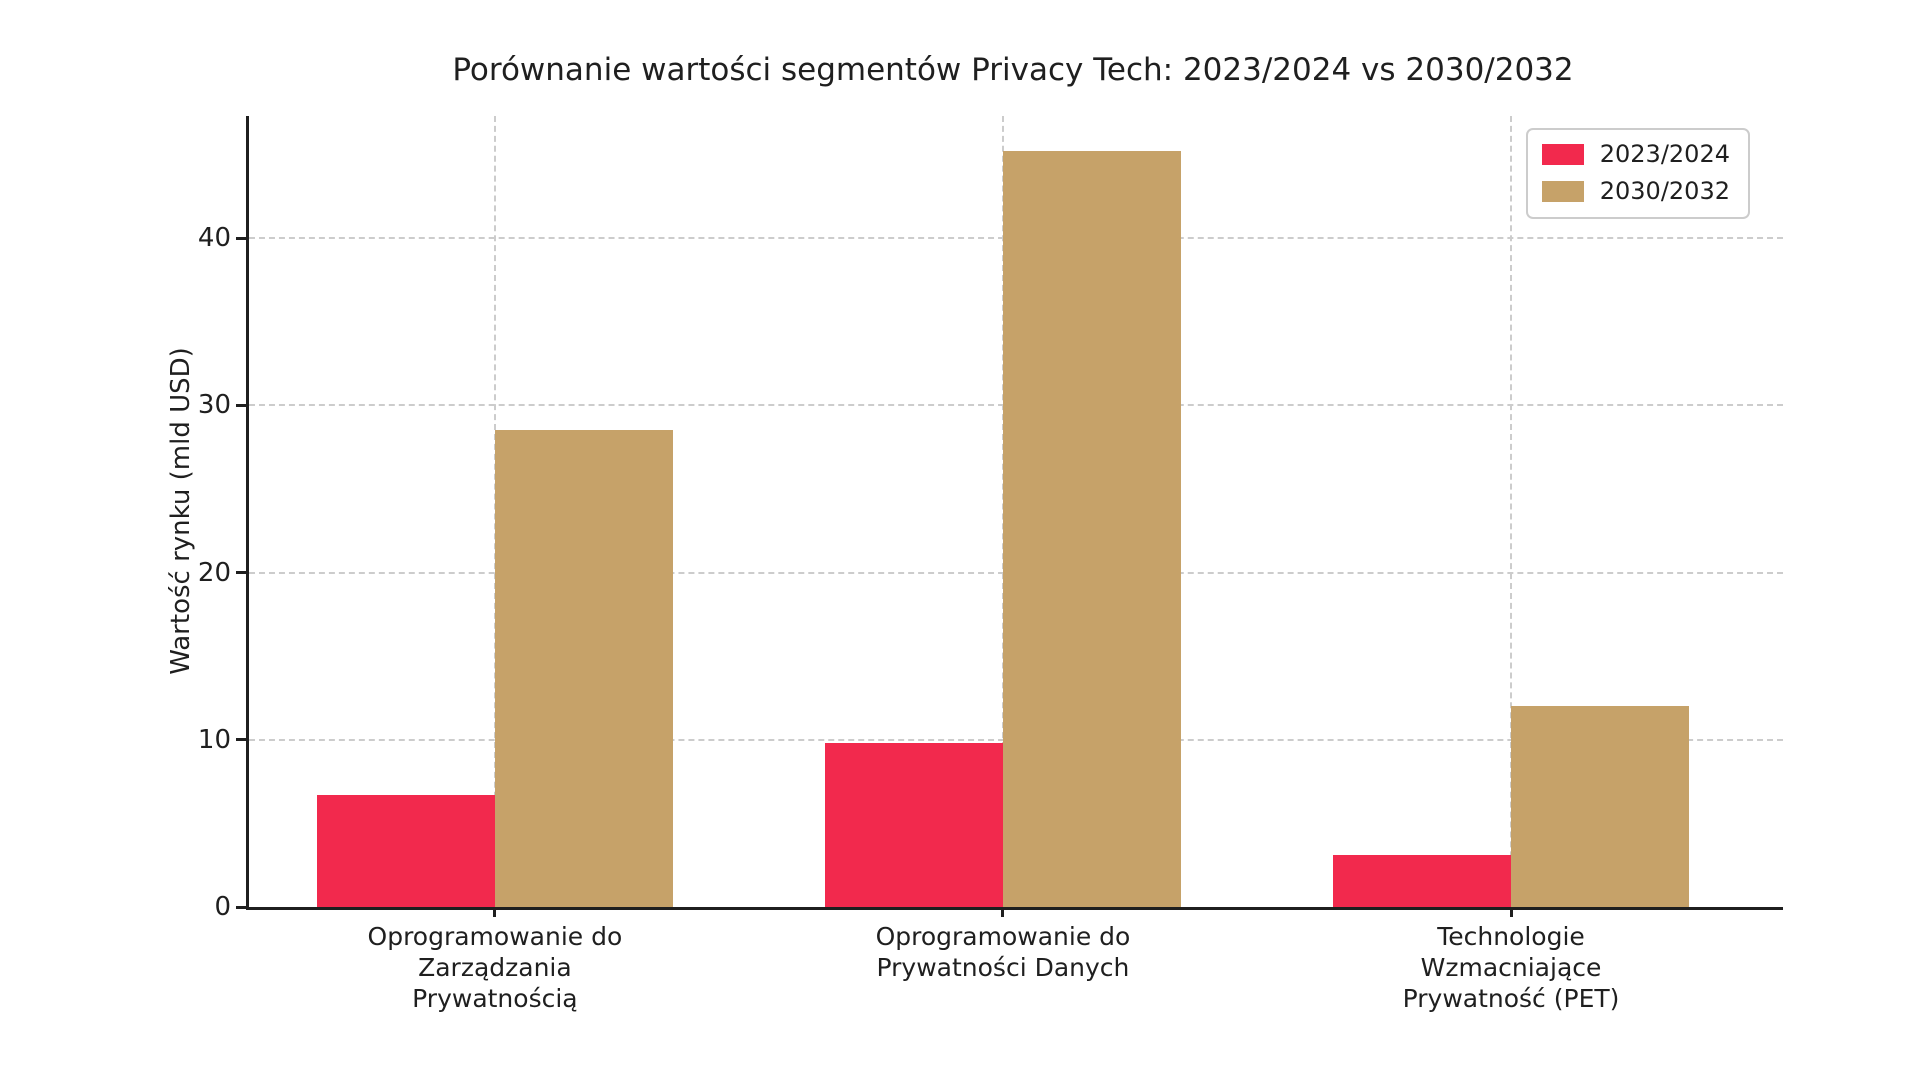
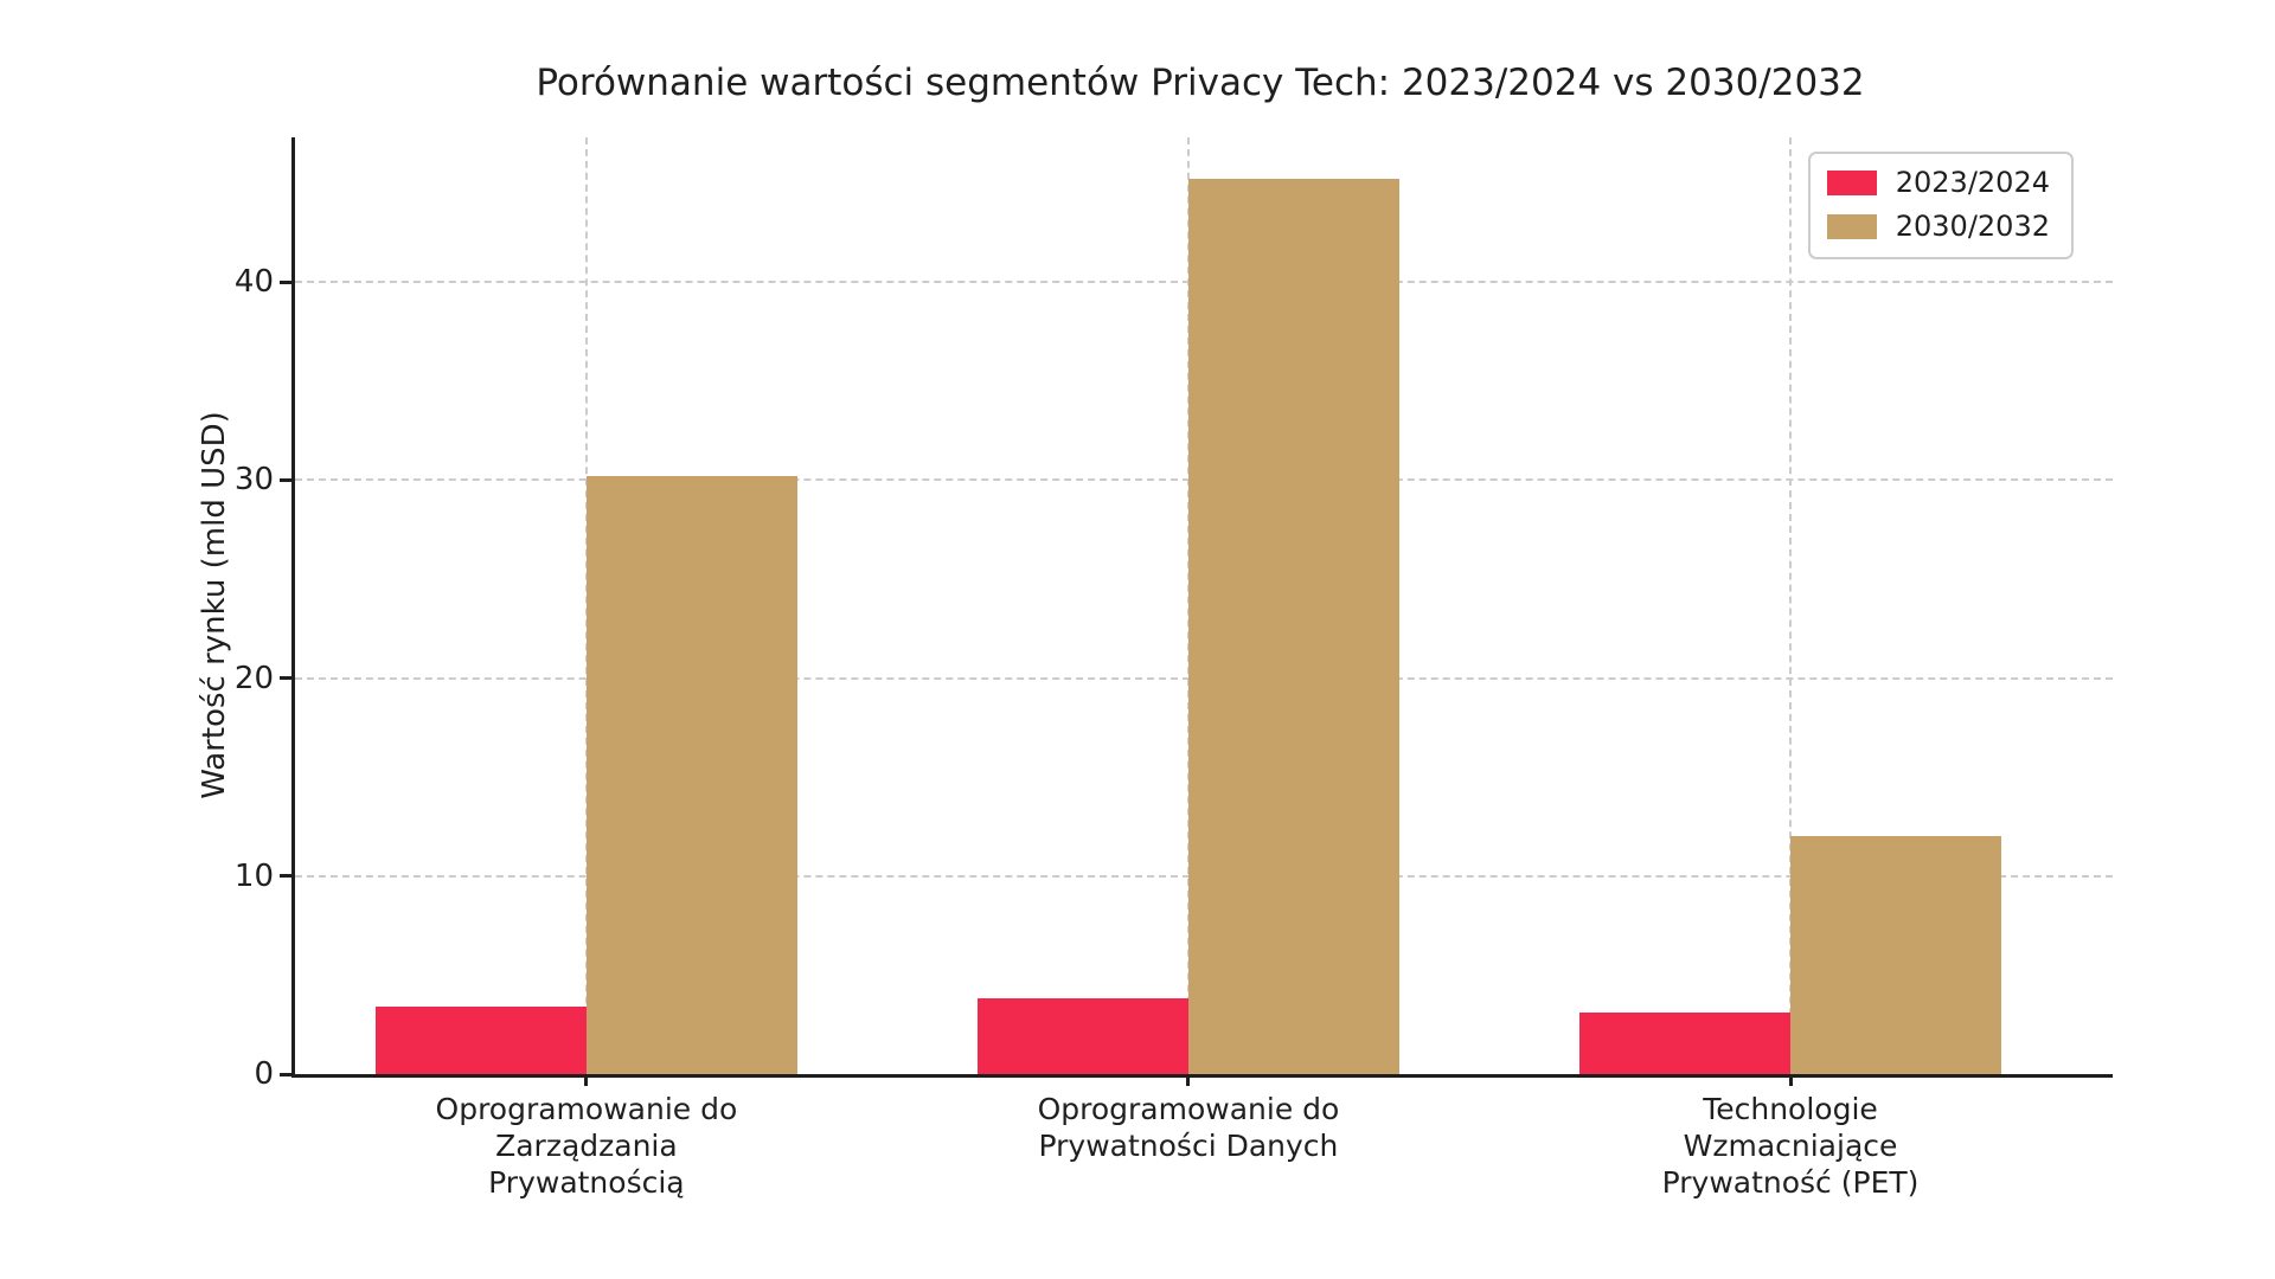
2023/2024/Oprogramowanie do Zarządzania Prywatnością: 6.7 -> 3.4
2030/2032/Oprogramowanie do Zarządzania Prywatnością: 28.5 -> 30.2
2023/2024/Oprogramowanie do Prywatności Danych: 9.8 -> 3.8
